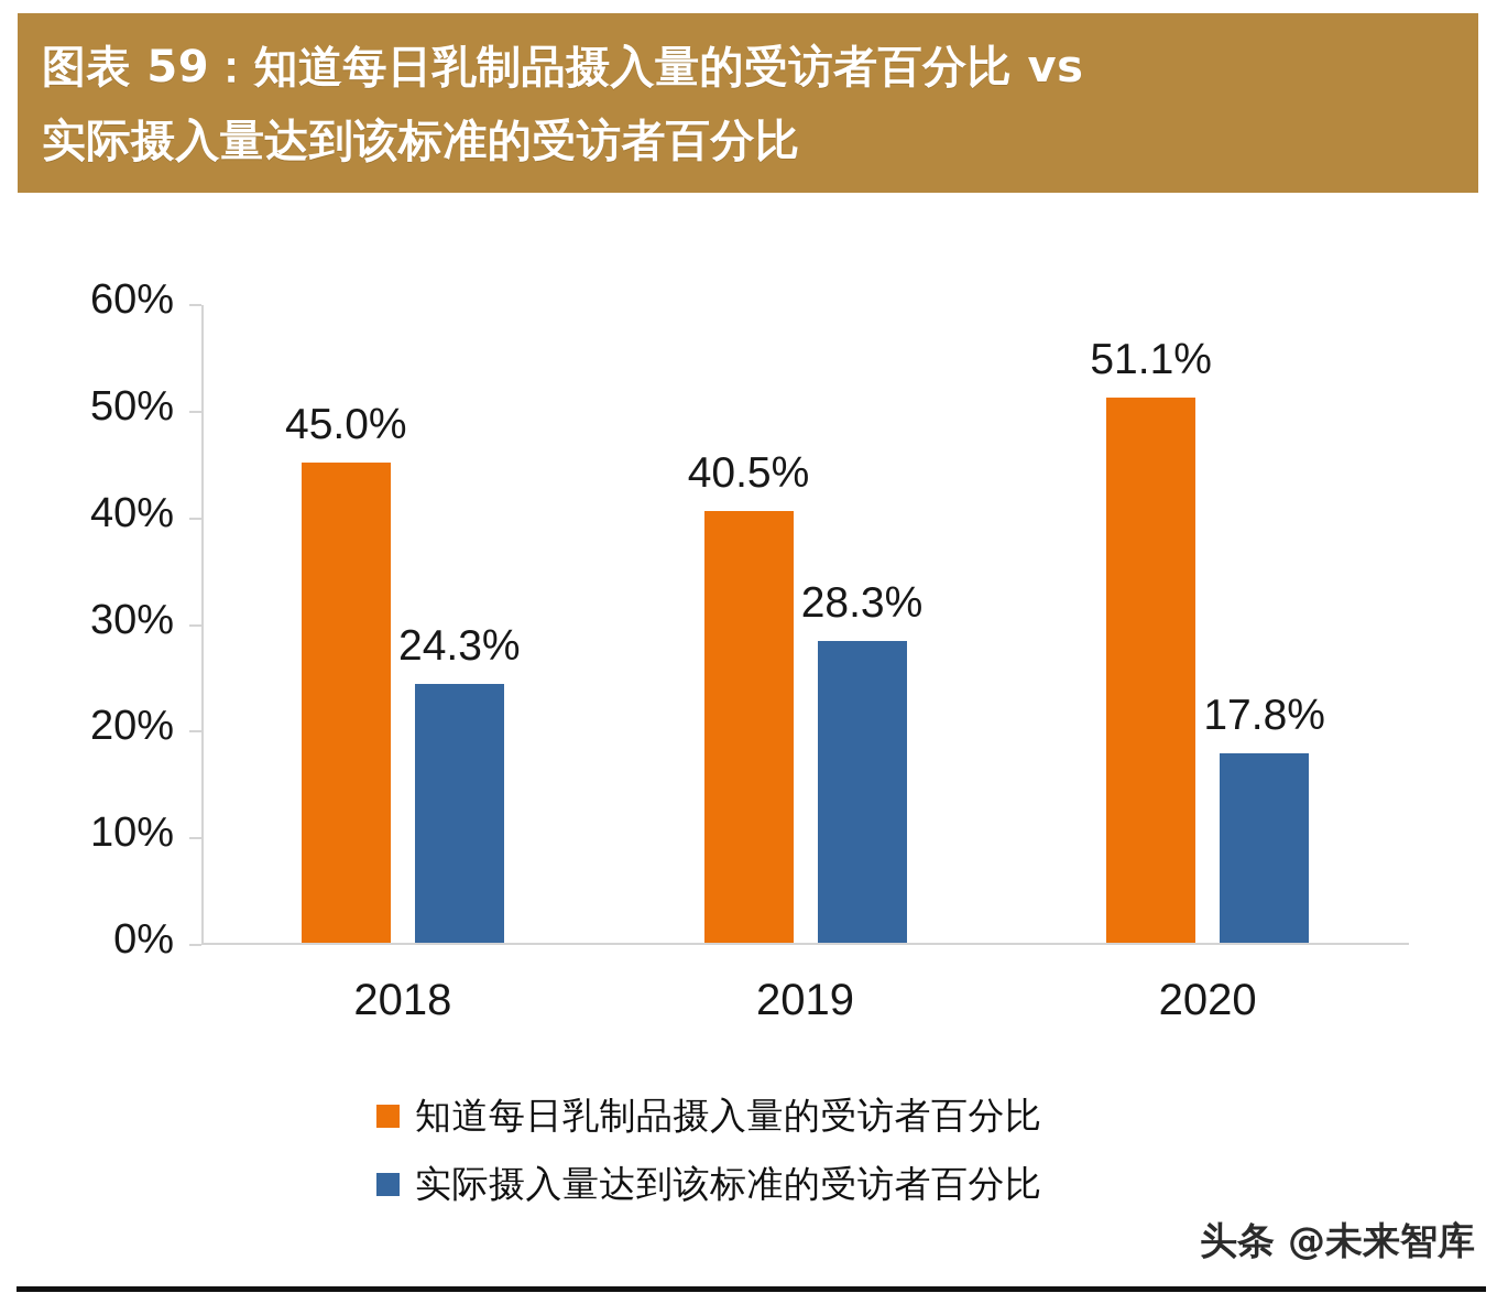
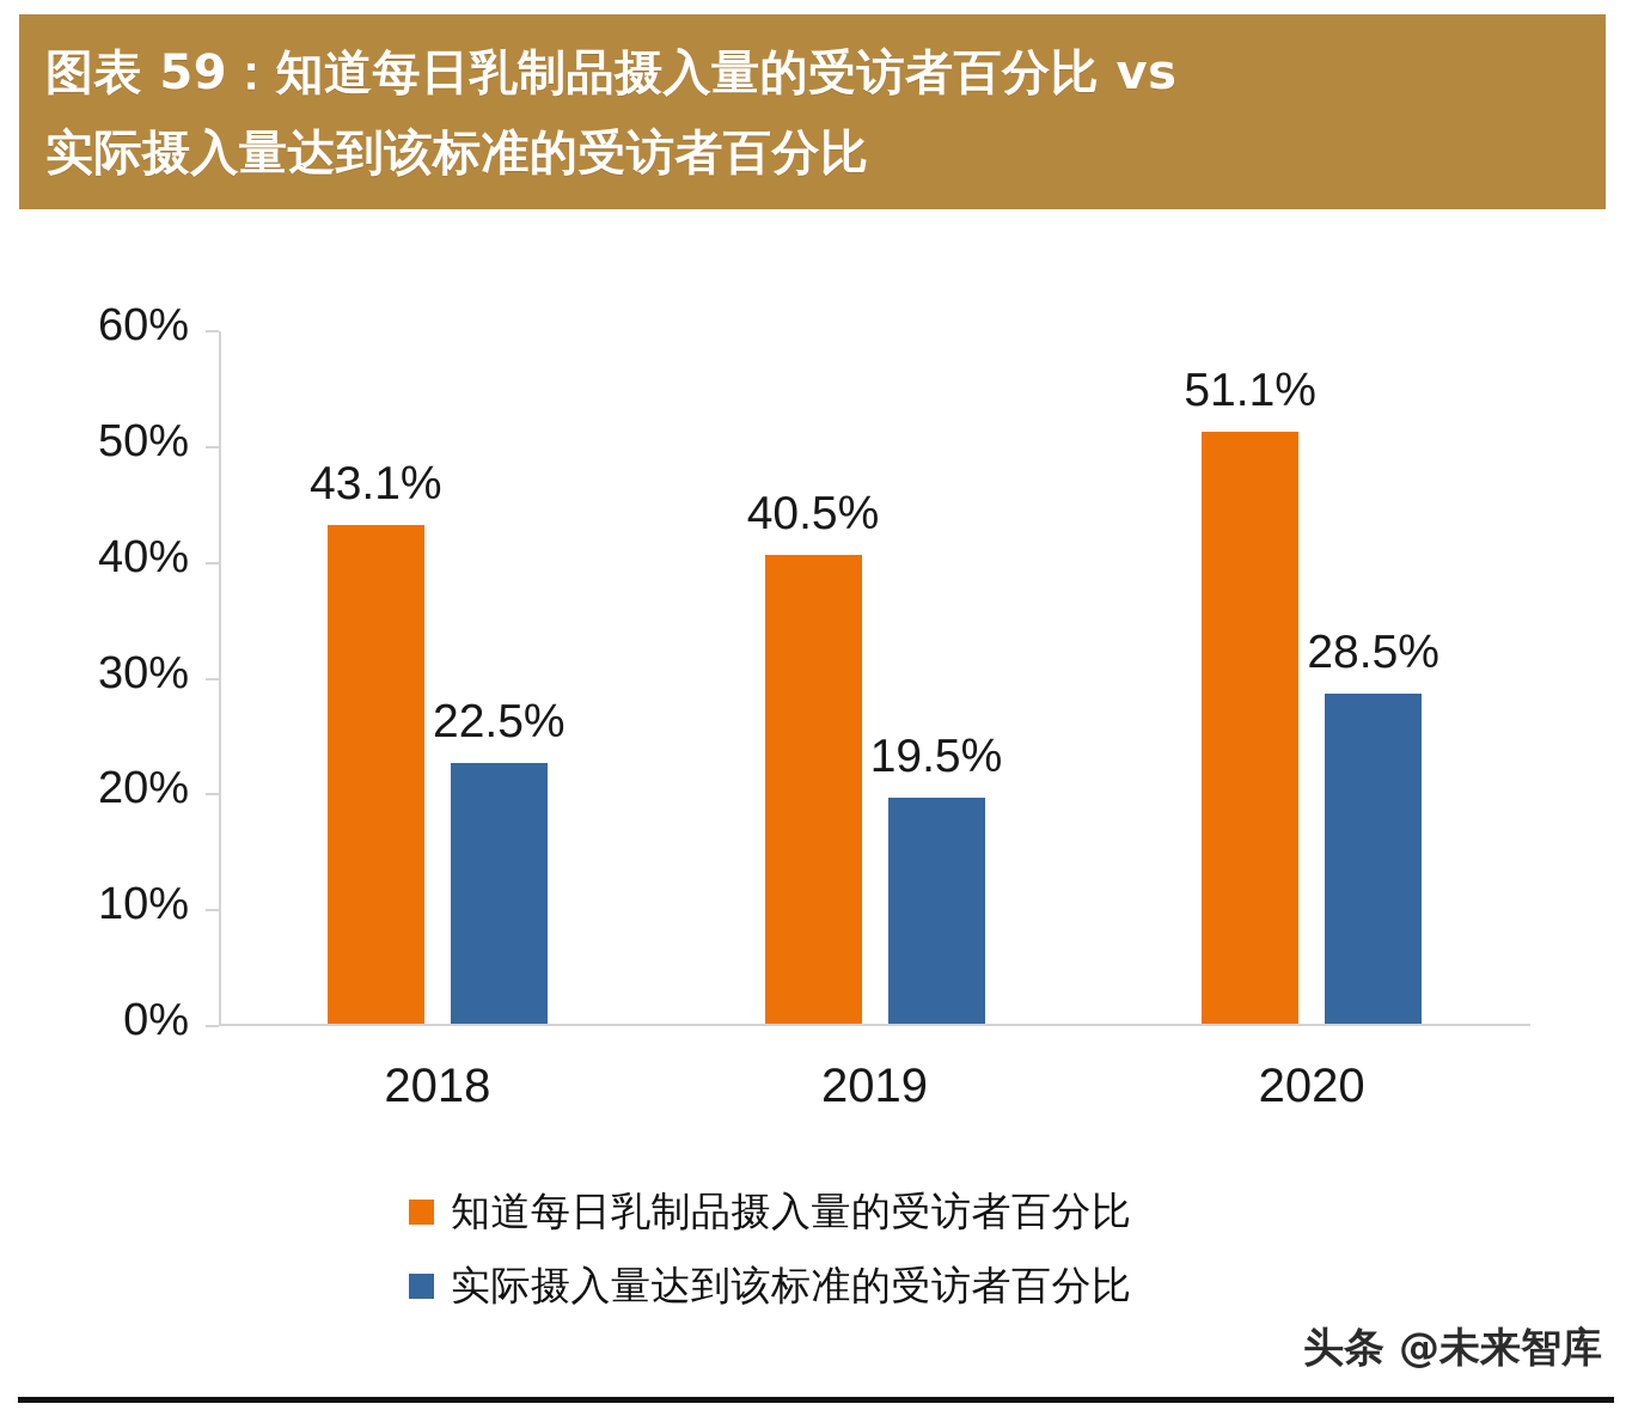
知道每日乳制品摄入量的受访者百分比/2018: 45.0% -> 43.1%
实际摄入量达到该标准的受访者百分比/2018: 24.3% -> 22.5%
实际摄入量达到该标准的受访者百分比/2019: 28.3% -> 19.5%
实际摄入量达到该标准的受访者百分比/2020: 17.8% -> 28.5%
